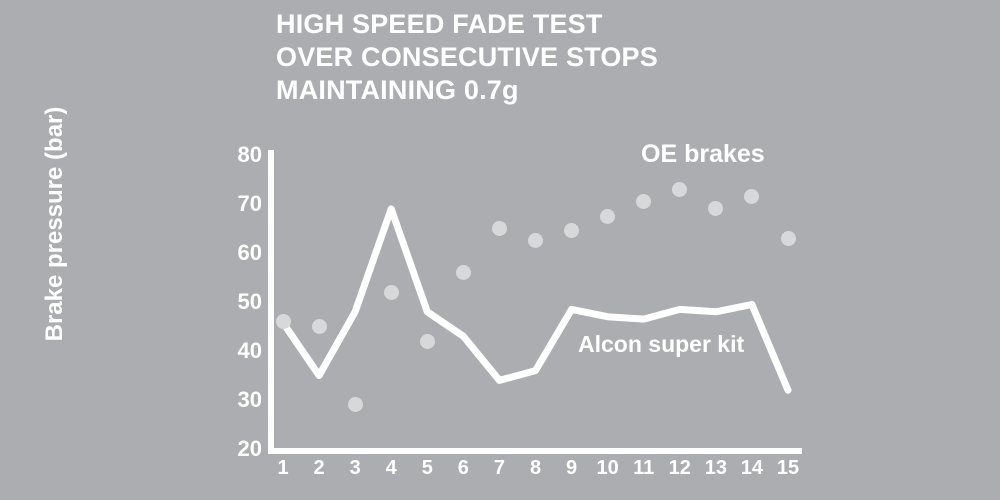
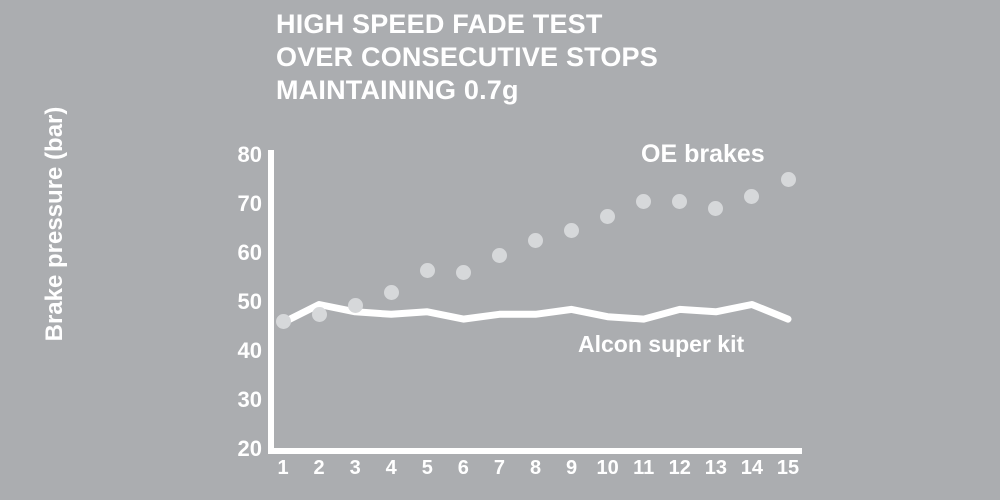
OE brakes/2: 45 -> 48
Alcon super kit/2: 35 -> 50
OE brakes/3: 29 -> 49
Alcon super kit/4: 69 -> 48
OE brakes/5: 42 -> 56
Alcon super kit/6: 43 -> 46
OE brakes/7: 65 -> 60
Alcon super kit/7: 34 -> 48
Alcon super kit/8: 36 -> 48
OE brakes/12: 73 -> 70
OE brakes/15: 63 -> 75
Alcon super kit/15: 32 -> 46
